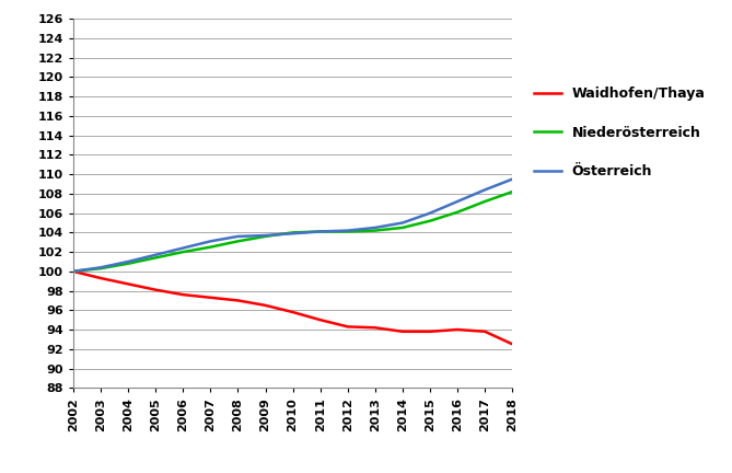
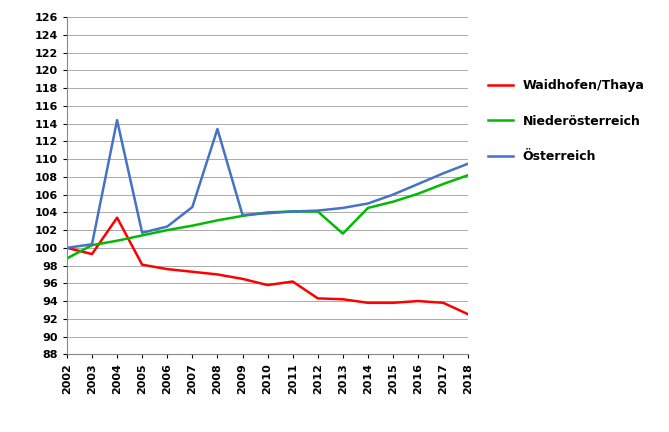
Niederösterreich/2002: 100.0 -> 98.8
Waidhofen/Thaya/2004: 98.7 -> 103.4
Österreich/2004: 101.0 -> 114.4
Österreich/2007: 103.1 -> 104.6
Österreich/2008: 103.6 -> 113.4
Waidhofen/Thaya/2011: 95.0 -> 96.2
Niederösterreich/2013: 104.2 -> 101.6
